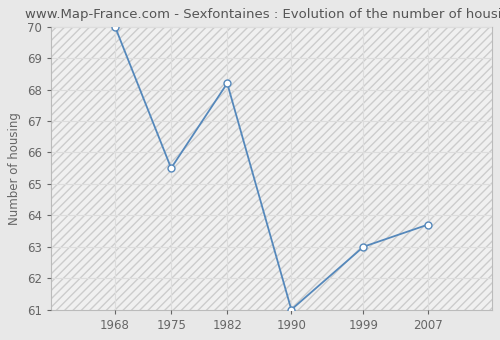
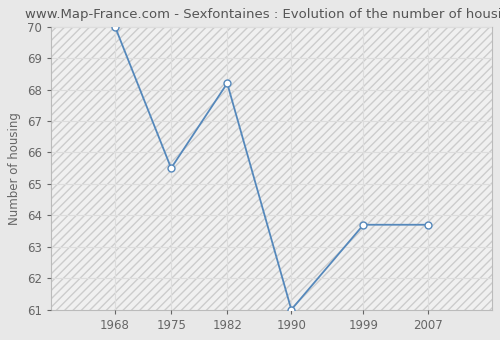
1999: 63.0 -> 63.7
